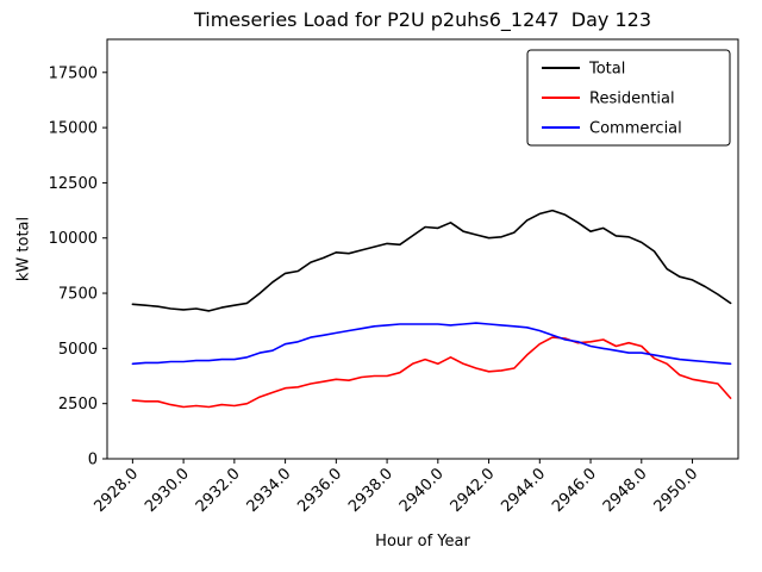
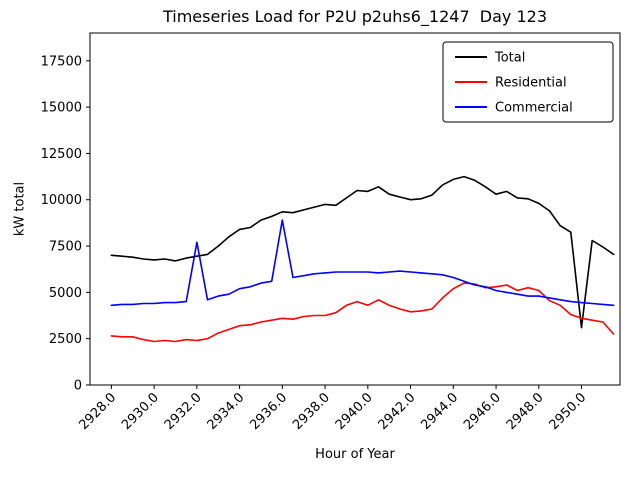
Commercial/2932.0: 4500 -> 7700
Commercial/2936.0: 5700 -> 8900
Total/2950.0: 8100 -> 3100
